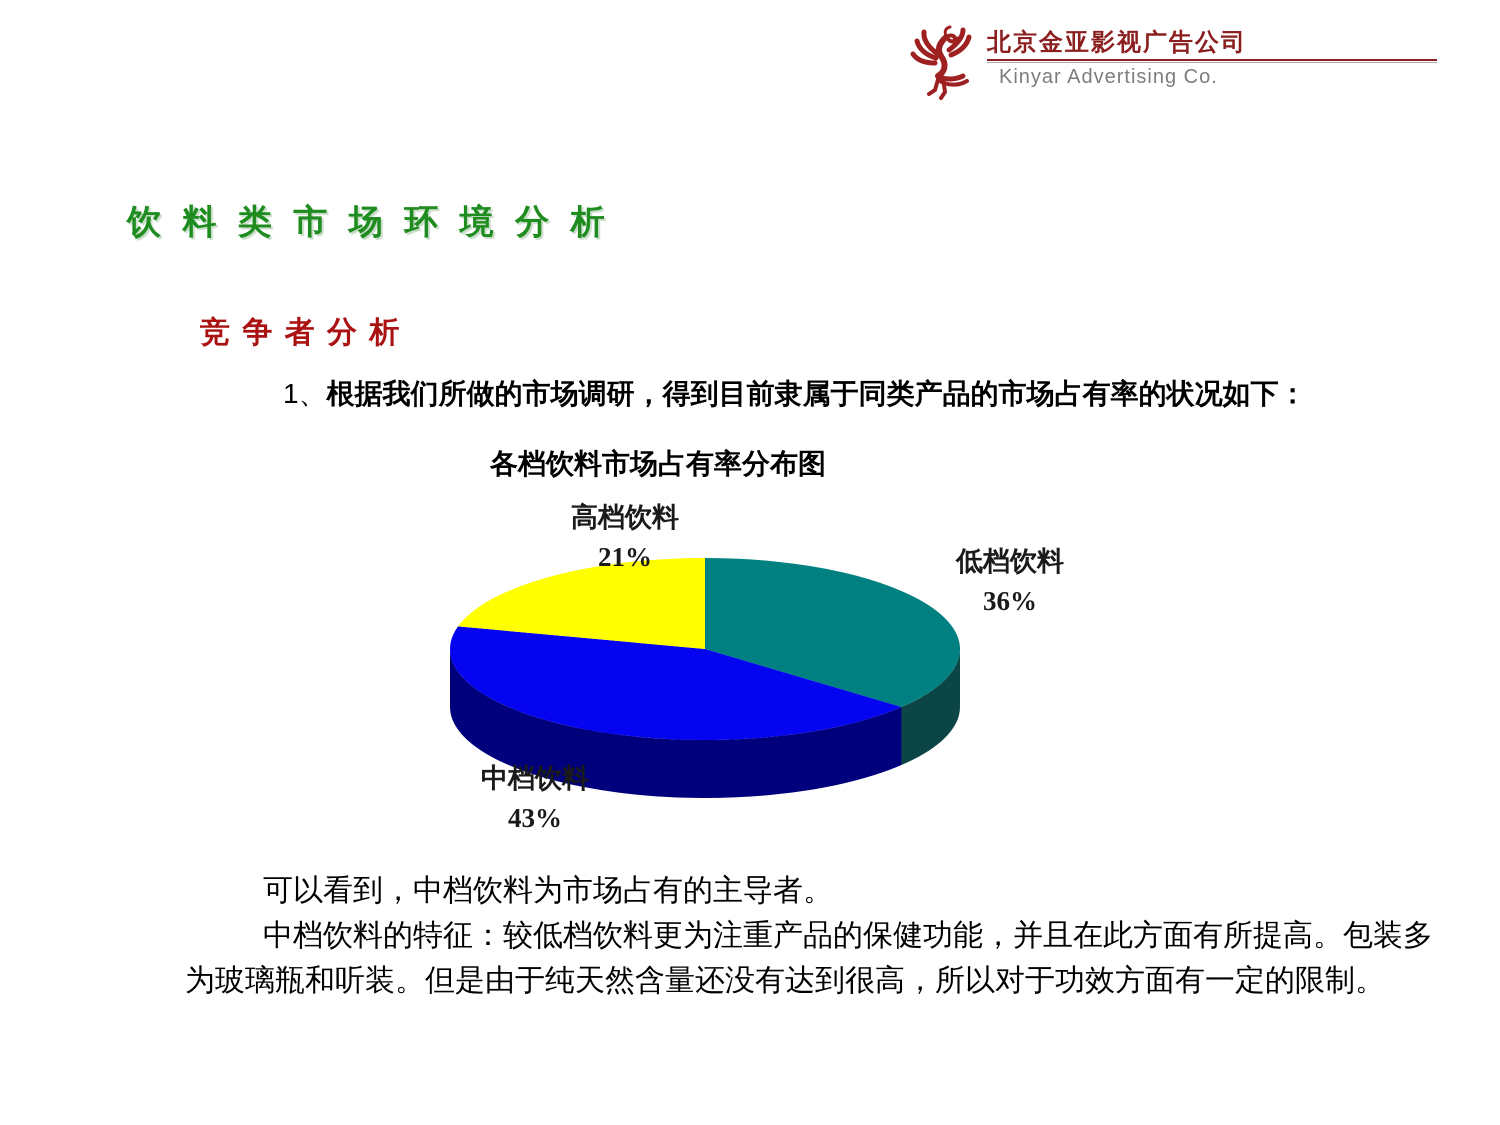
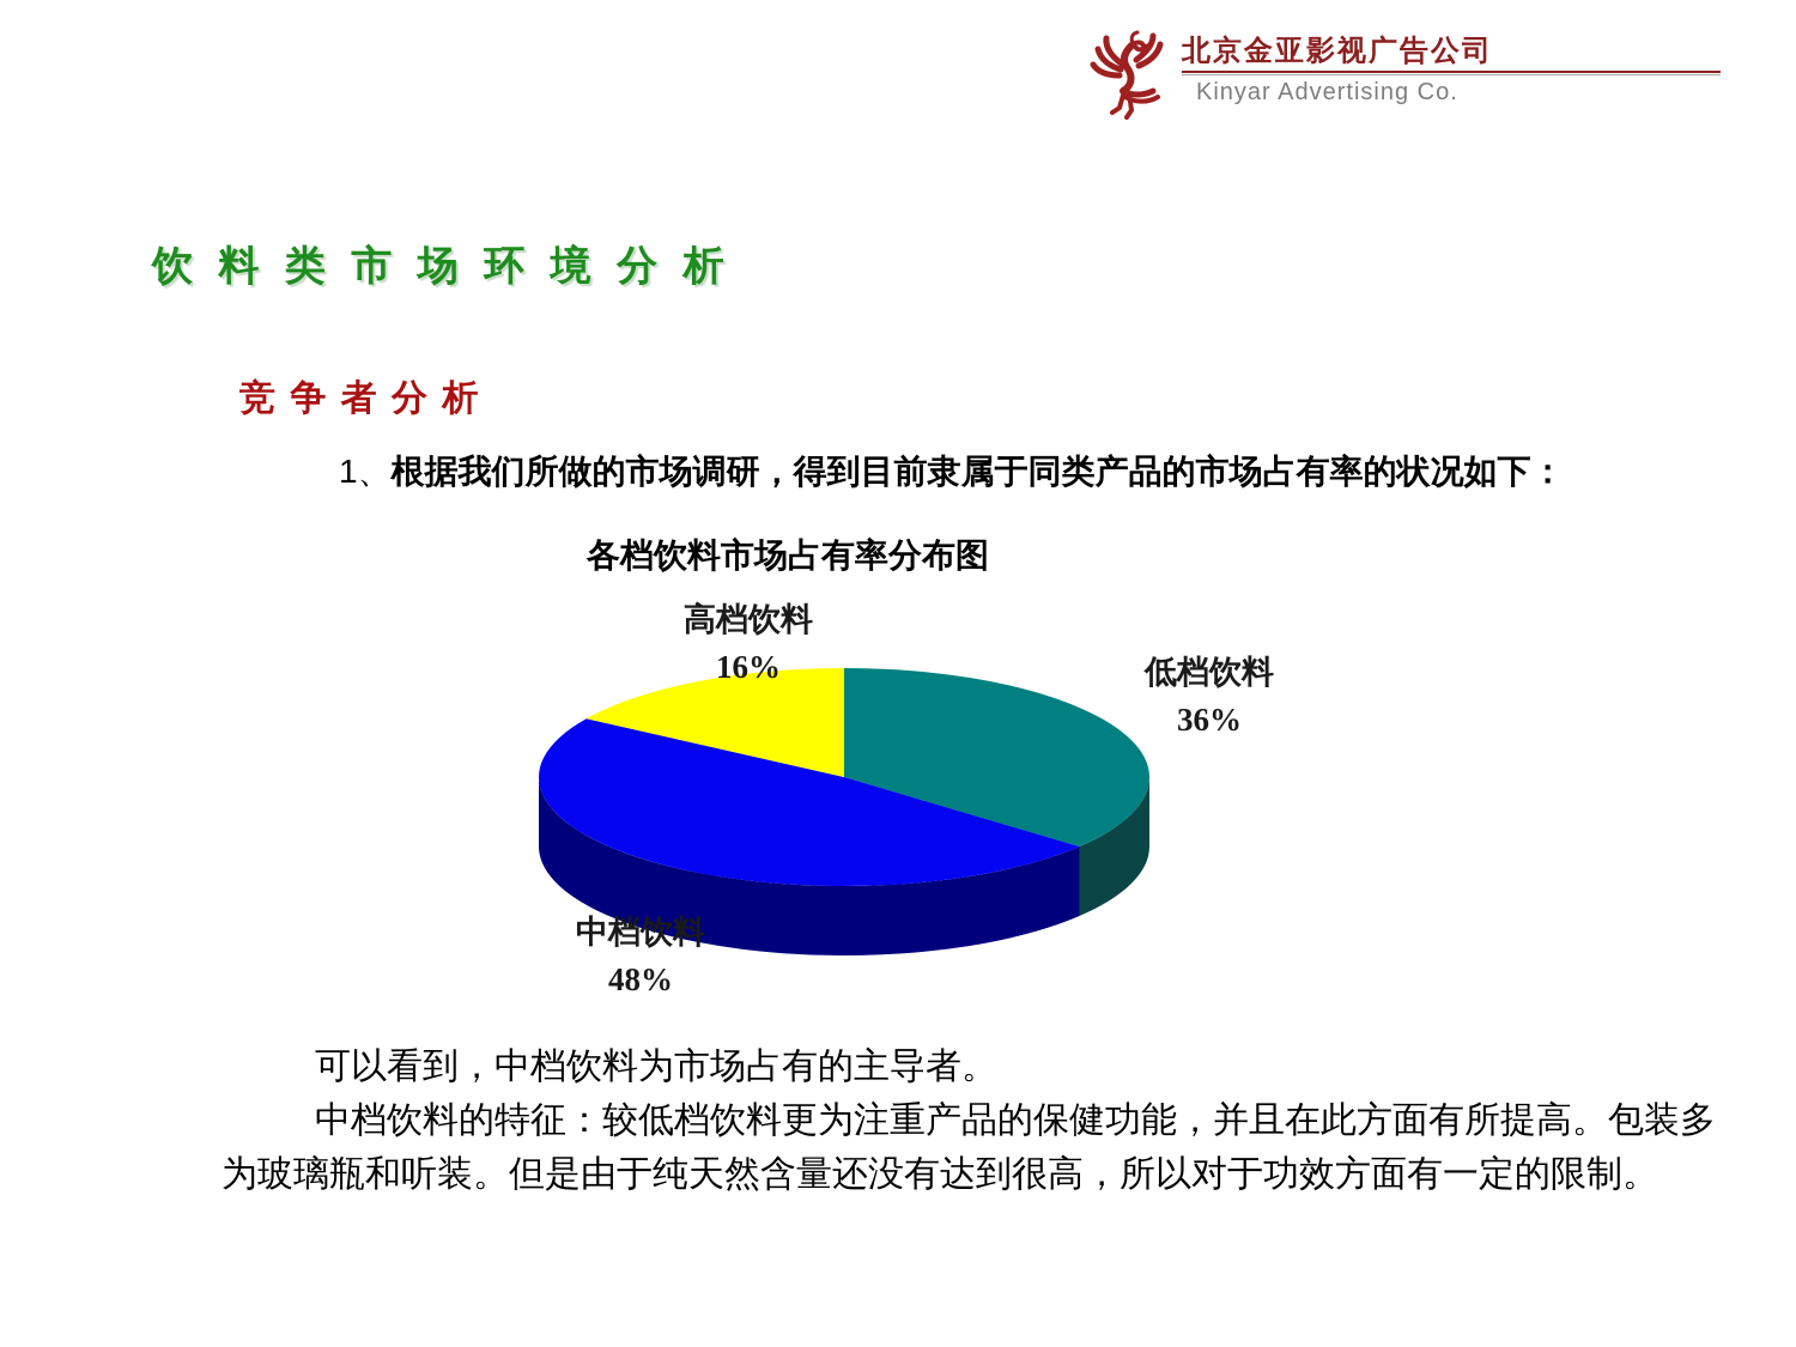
中档饮料: 43% -> 48%
高档饮料: 21% -> 16%
